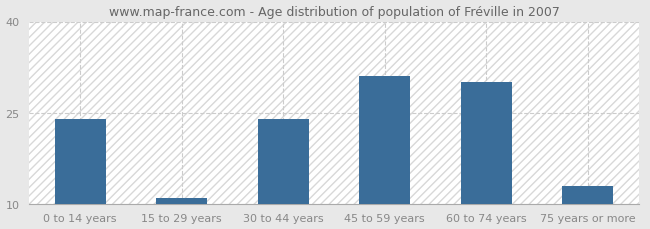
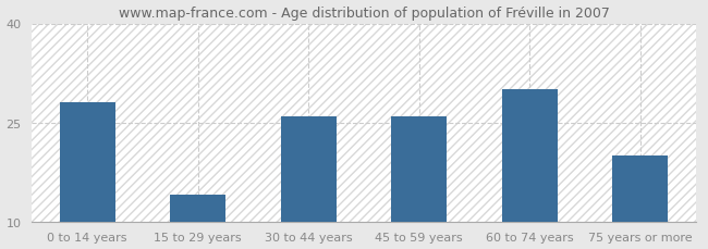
0 to 14 years: 24 -> 28
15 to 29 years: 11 -> 14
30 to 44 years: 24 -> 26
45 to 59 years: 31 -> 26
75 years or more: 13 -> 20
